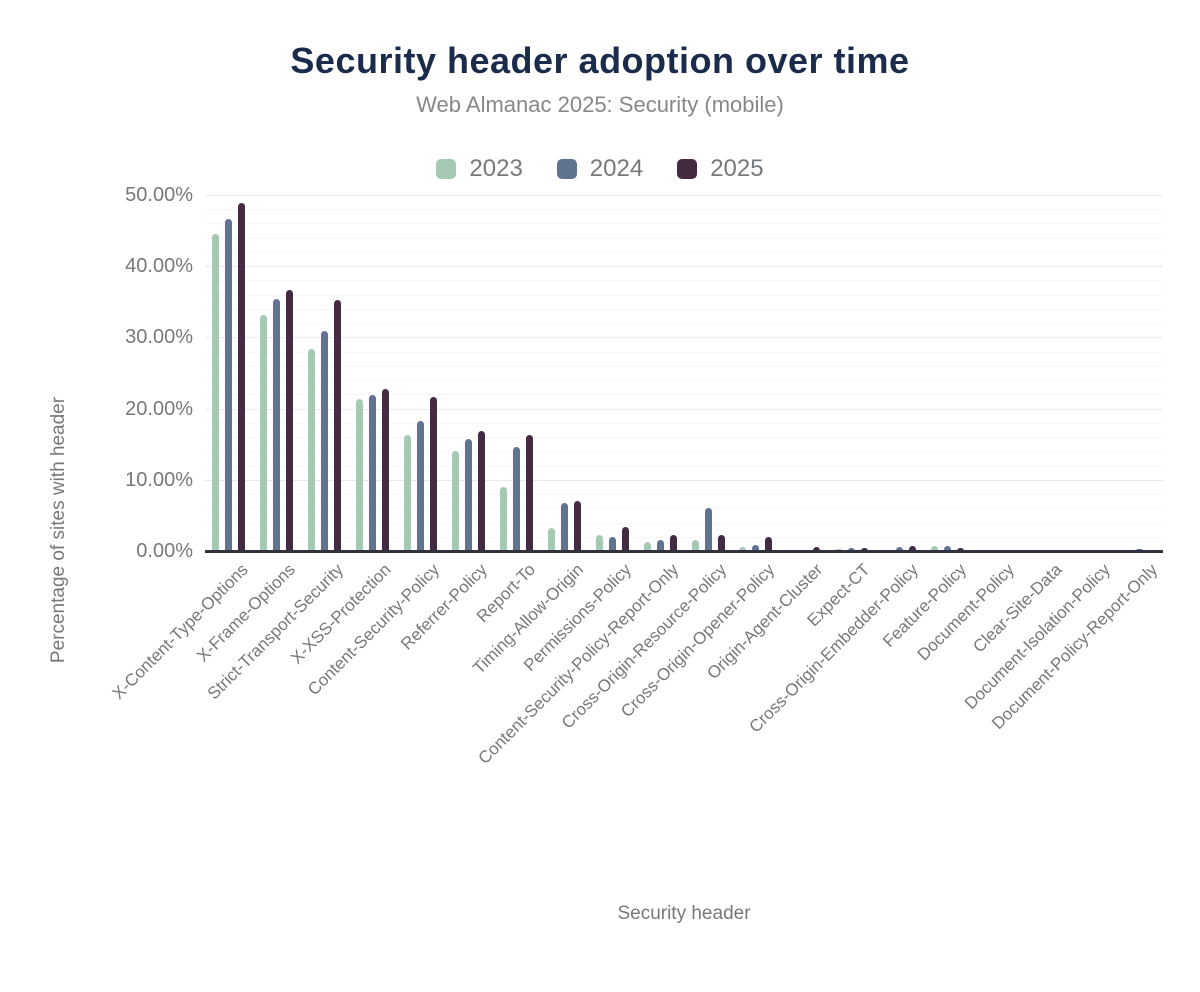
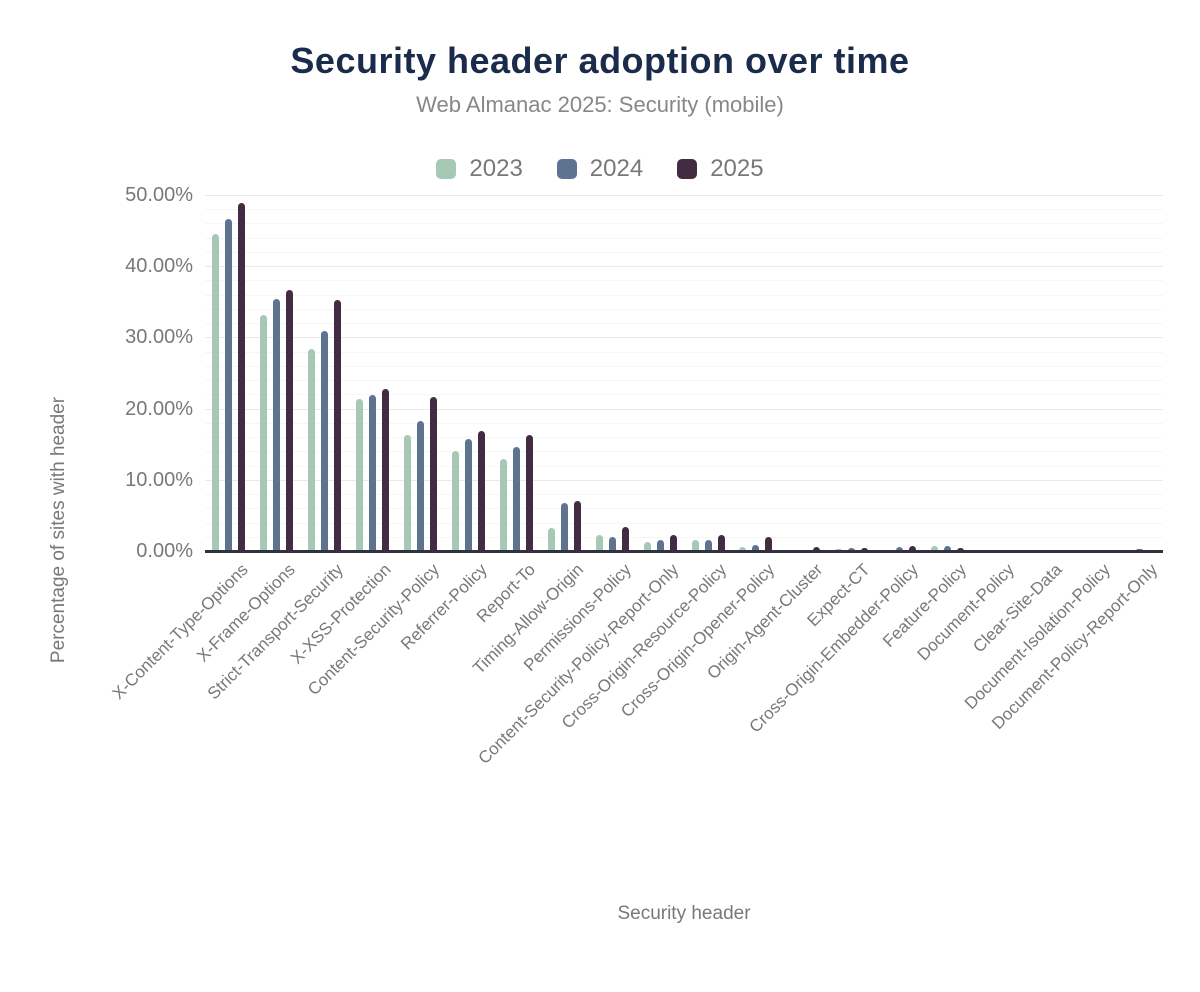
2023/Report-To: 9% -> 13%
2024/Cross-Origin-Resource-Policy: 6% -> 2%
